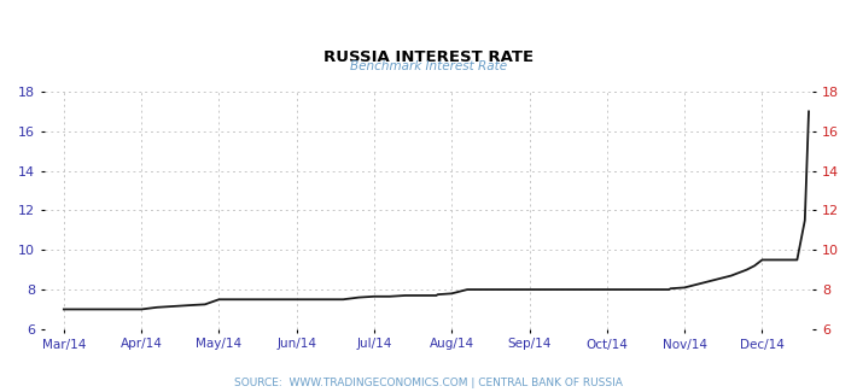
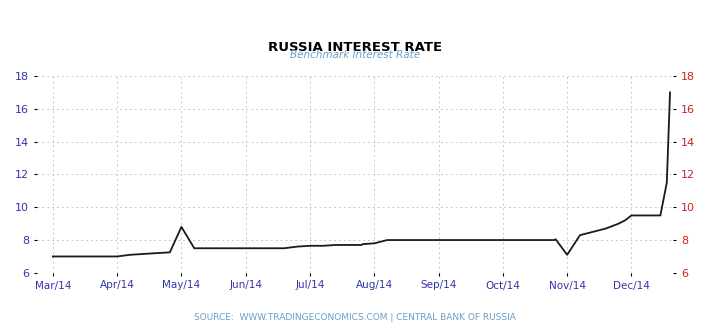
May/14: 7.5 -> 8.8
Nov/14: 8.1 -> 7.1
